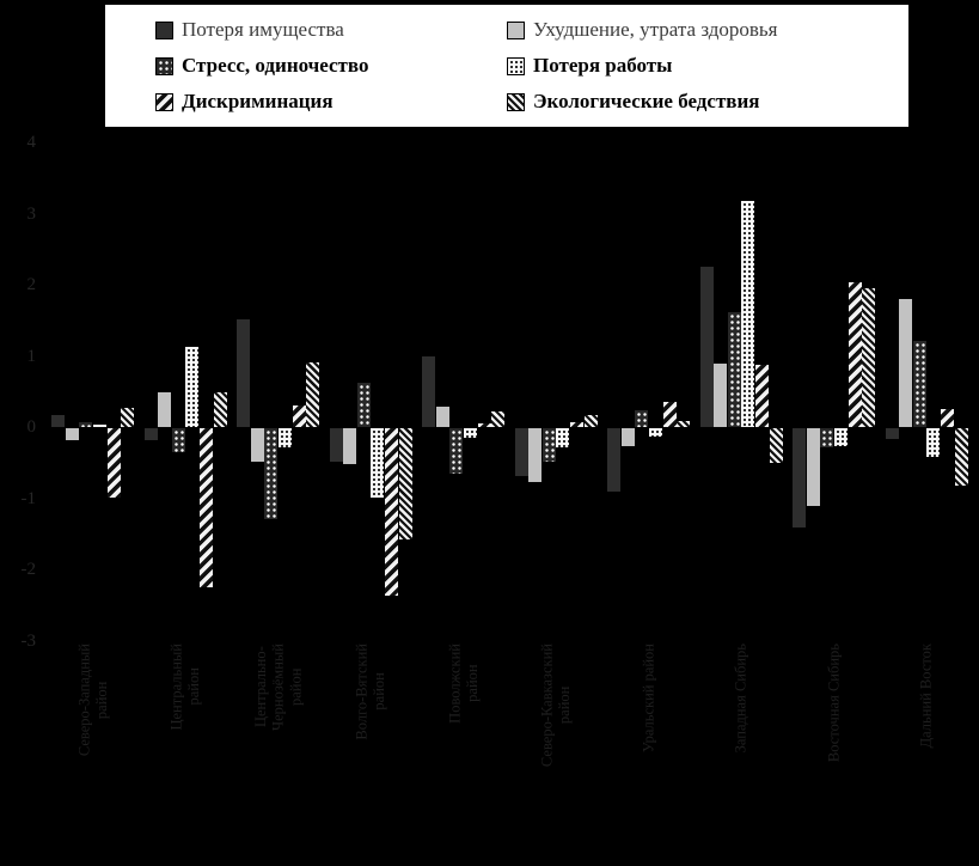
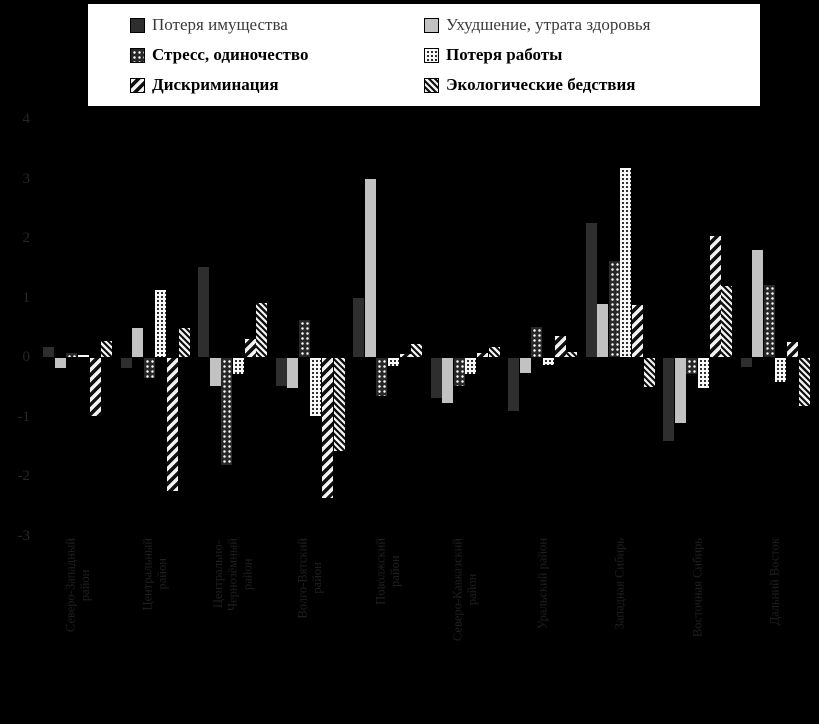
Стресс, одиночество/Центрально- Чернозёмный район: -1.3 -> -1.8
Ухудшение, утрата здоровья/Поволжский район: 0.3 -> 3.0
Стресс, одиночество/Уральский район: 0.2 -> 0.5
Потеря работы/Восточная Сибирь: -0.2 -> -0.5
Экологические бедствия/Восточная Сибирь: 1.9 -> 1.2
